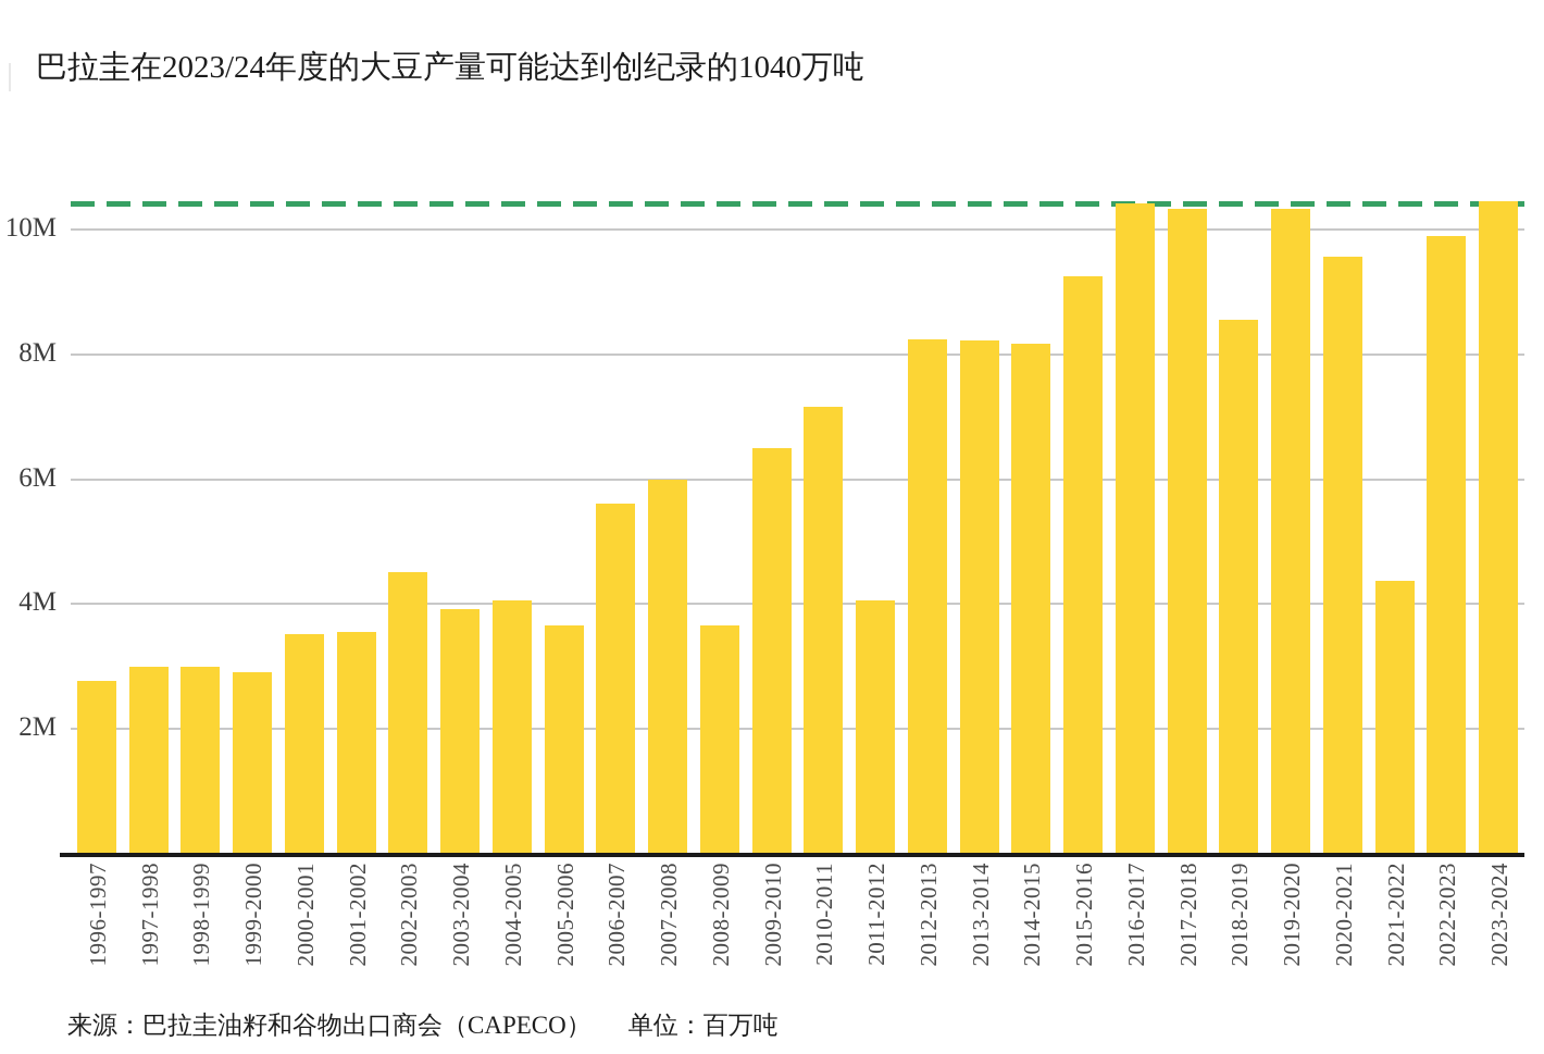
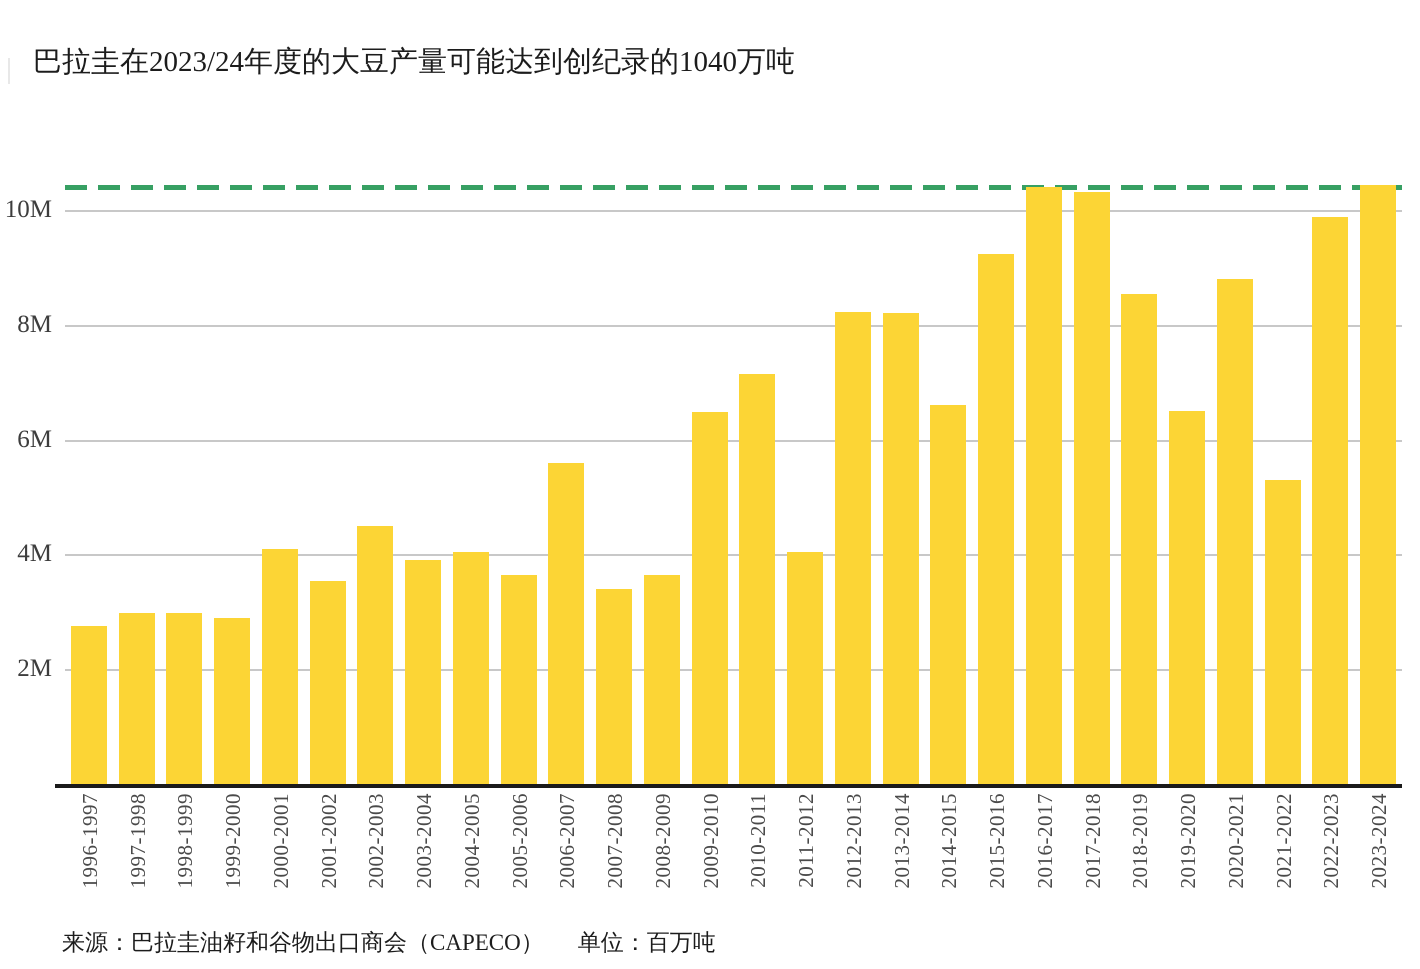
2000-2001: 3.5M -> 4.1M
2007-2008: 6.0M -> 3.4M
2014-2015: 8.2M -> 6.6M
2019-2020: 10.3M -> 6.5M
2020-2021: 9.5M -> 8.8M
2021-2022: 4.4M -> 5.3M
